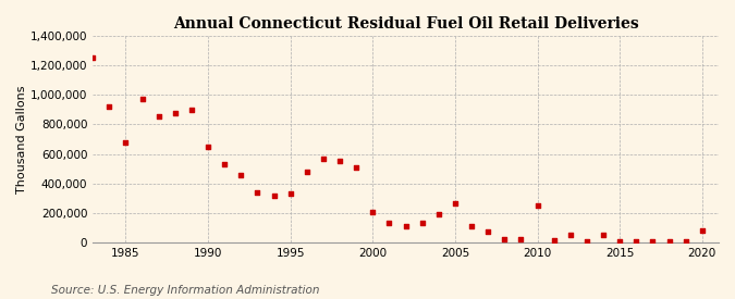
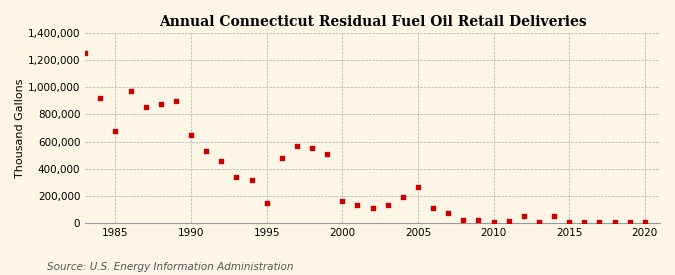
1995: 330,000 -> 140,000
2000: 210,000 -> 160,000
2010: 250,000 -> 10,000
2020: 80,000 -> 0
